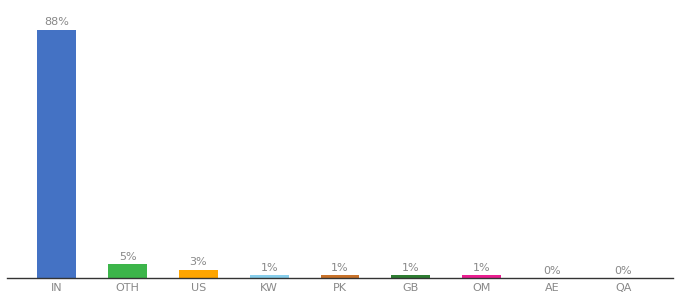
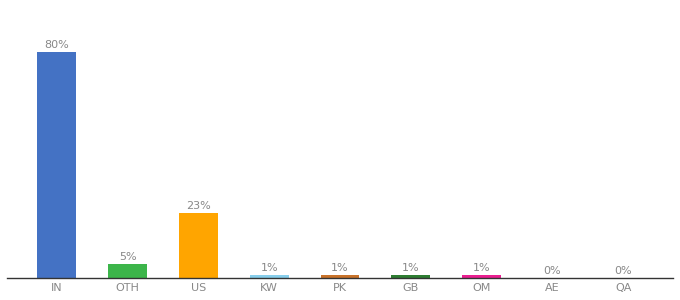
IN: 88% -> 80%
US: 3% -> 23%
